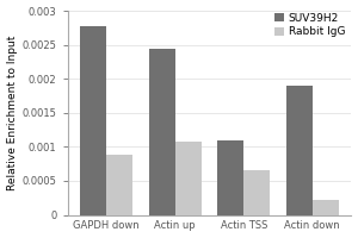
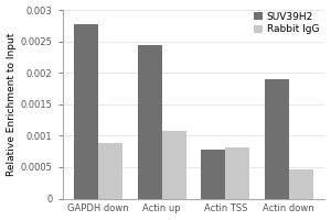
SUV39H2/Actin TSS: 0.00110 -> 0.00078
Rabbit IgG/Actin TSS: 0.00066 -> 0.00082
Rabbit IgG/Actin down: 0.00022 -> 0.00047
